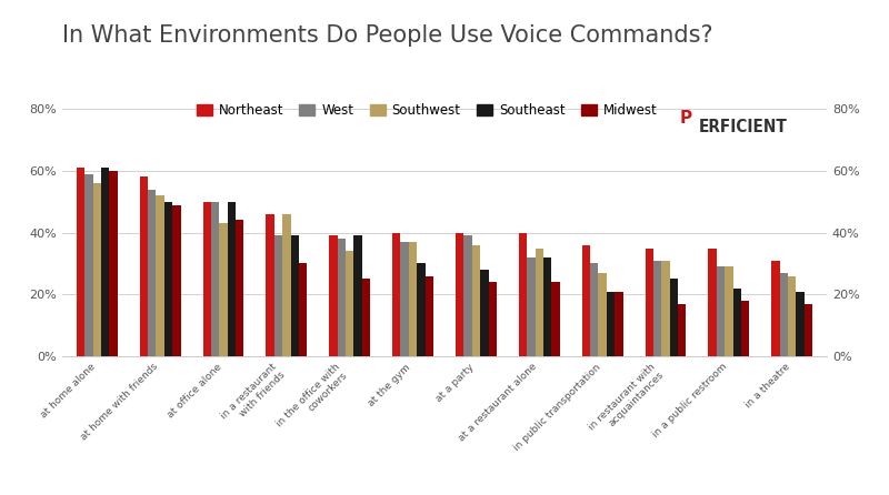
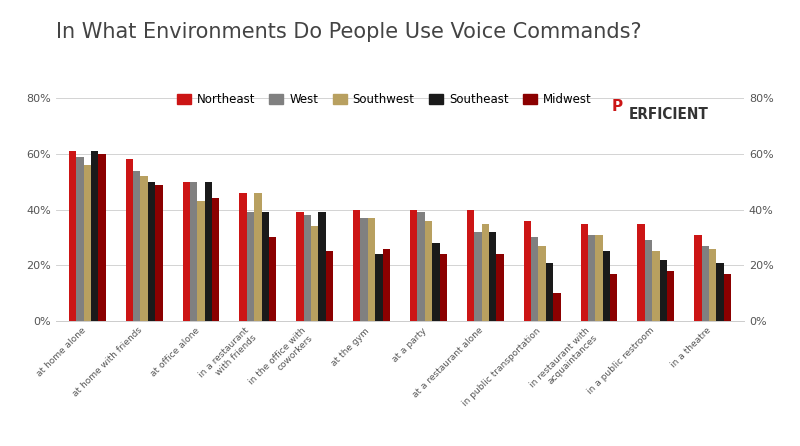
Southeast/at the gym: 30% -> 24%
Midwest/in public transportation: 21% -> 10%
Southwest/in a public restroom: 29% -> 25%
